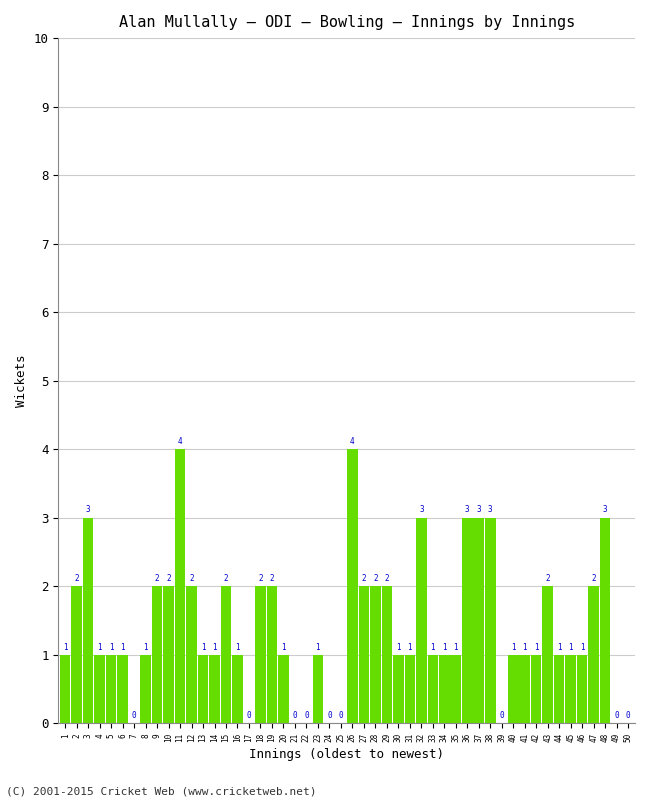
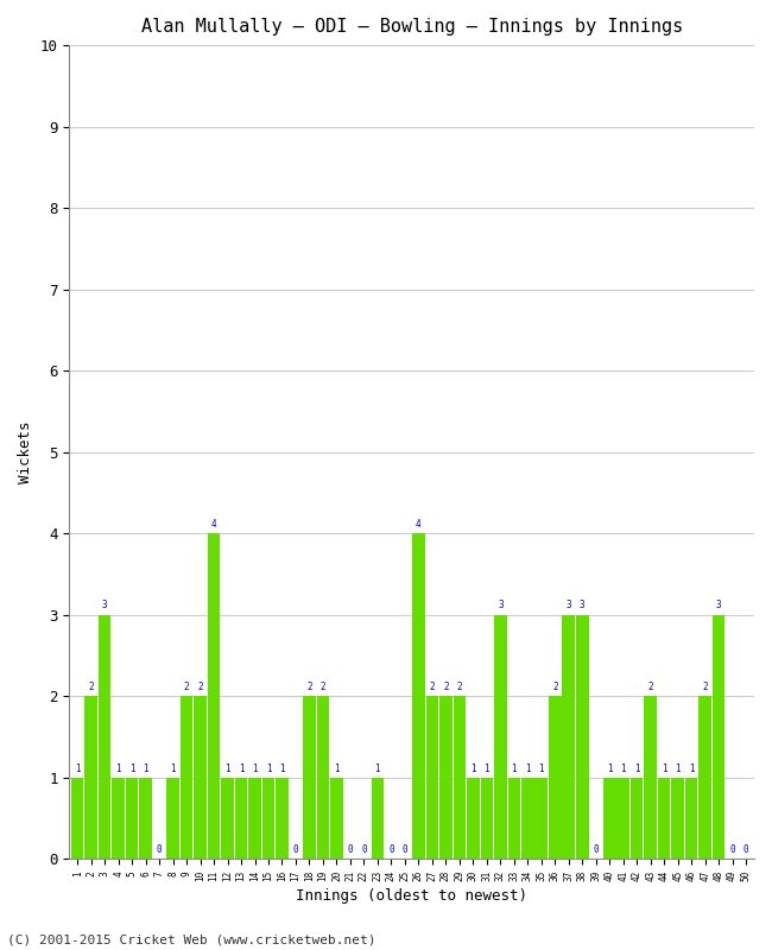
12: 2 -> 1
15: 2 -> 1
36: 3 -> 2
